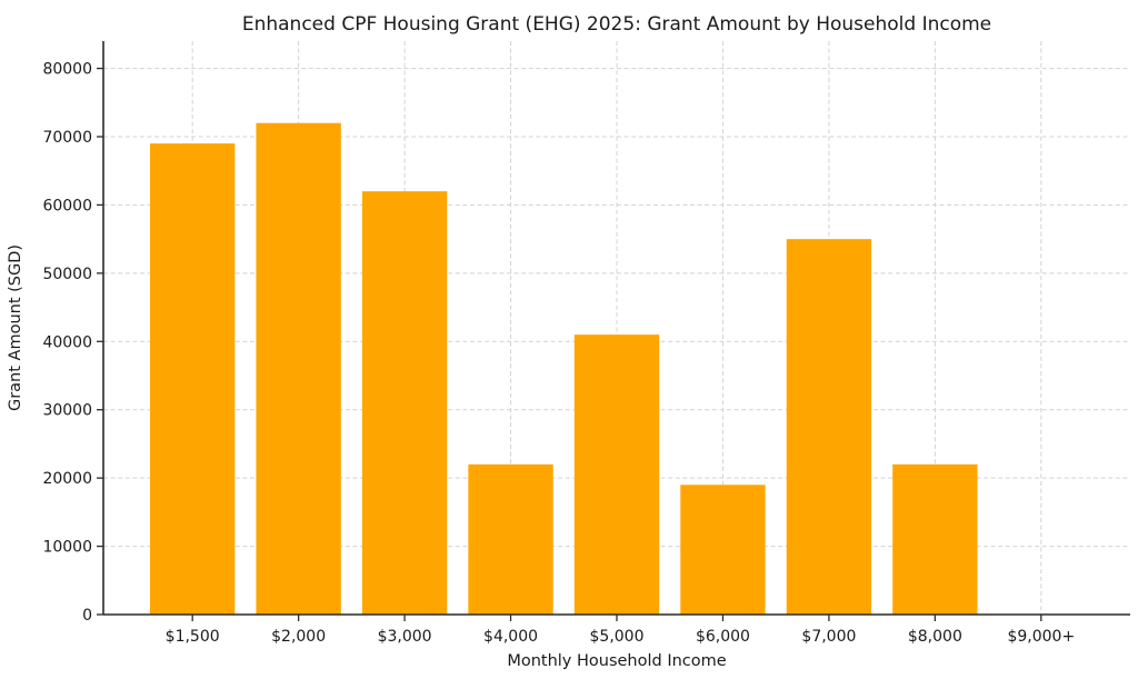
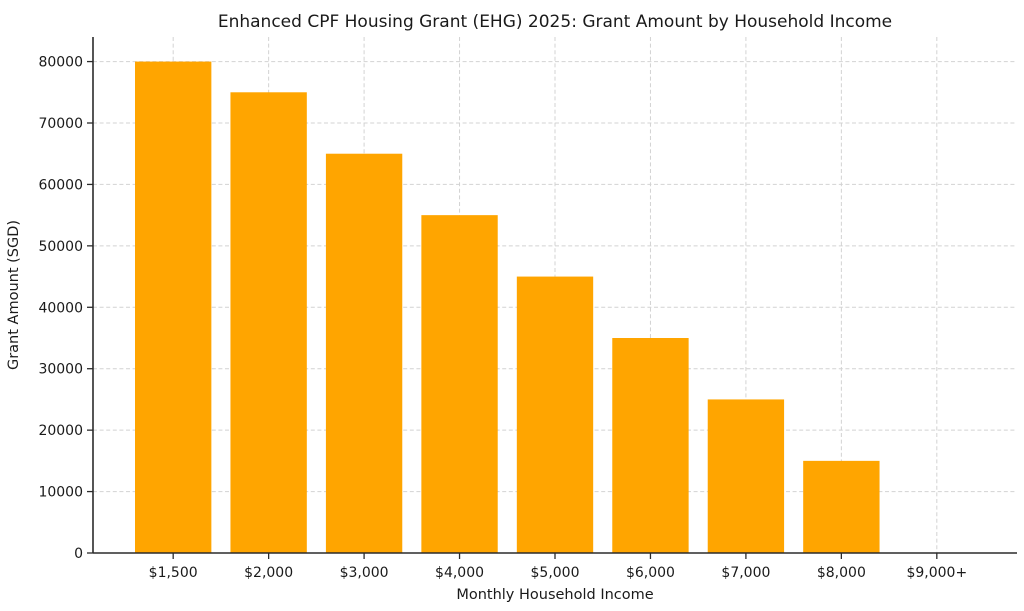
$1,500: 69000 -> 80000
$2,000: 72000 -> 75000
$3,000: 62000 -> 65000
$4,000: 22000 -> 55000
$5,000: 41000 -> 45000
$6,000: 19000 -> 35000
$7,000: 55000 -> 25000
$8,000: 22000 -> 15000
